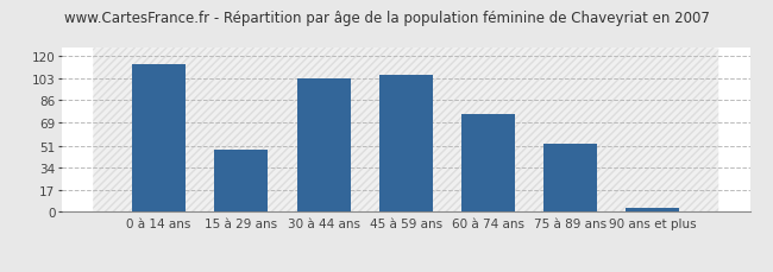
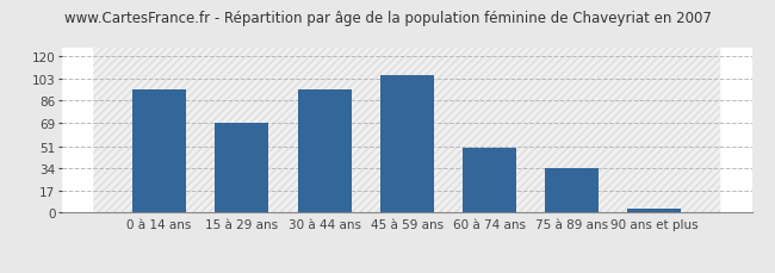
0 à 14 ans: 114 -> 94
15 à 29 ans: 48 -> 69
30 à 44 ans: 103 -> 94
60 à 74 ans: 75 -> 50
75 à 89 ans: 52 -> 34
